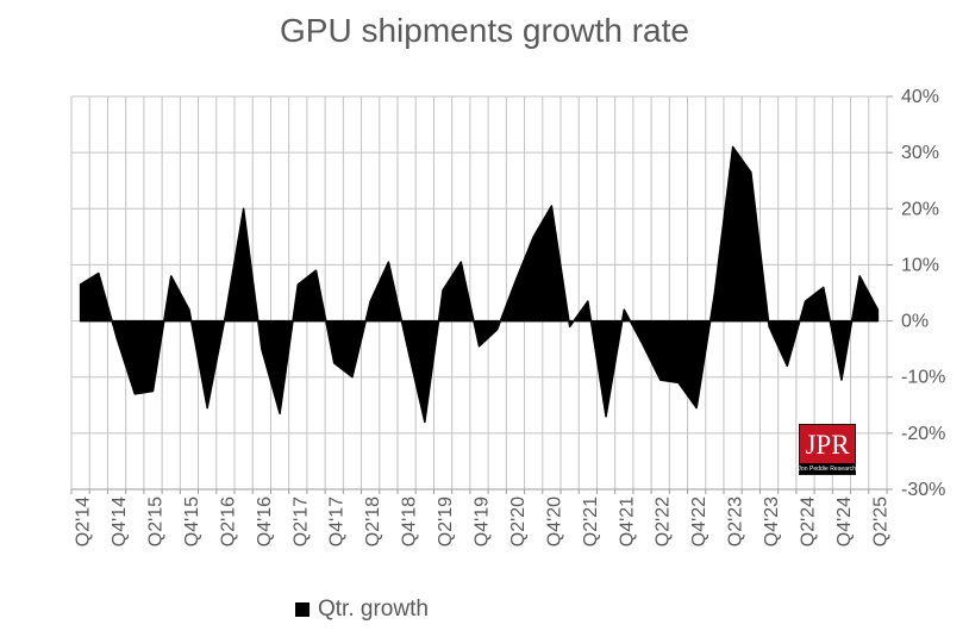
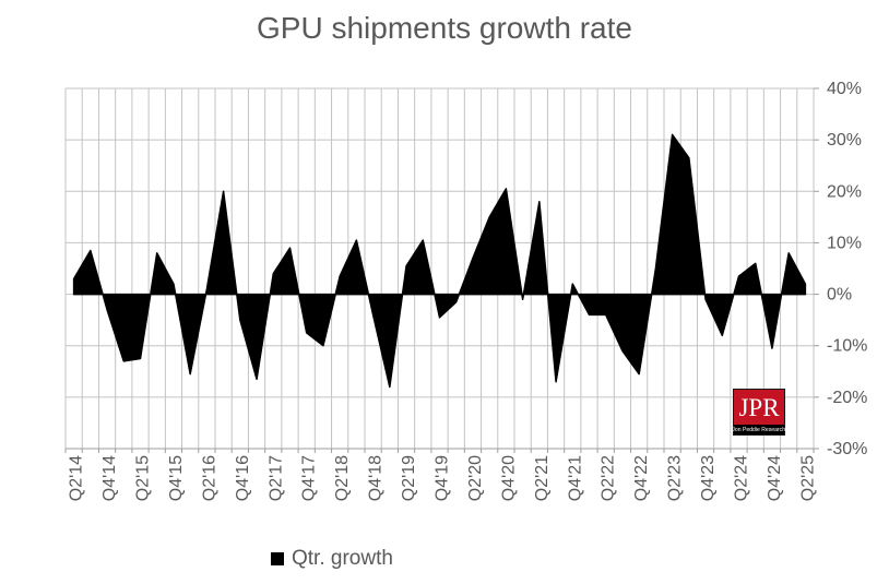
Q2'14: 6% -> 3%
Q2'17: 6% -> 4%
Q2'21: 4% -> 18%
Q2'22: -10% -> -4%
